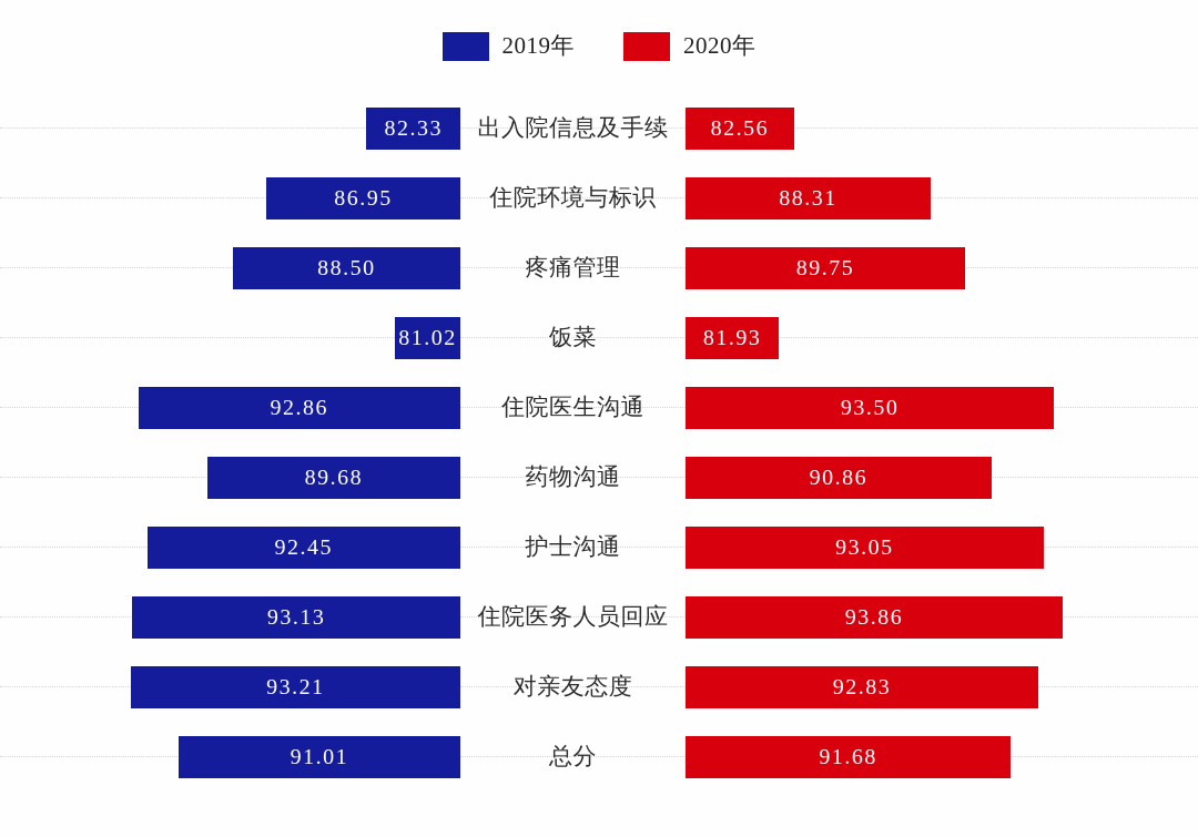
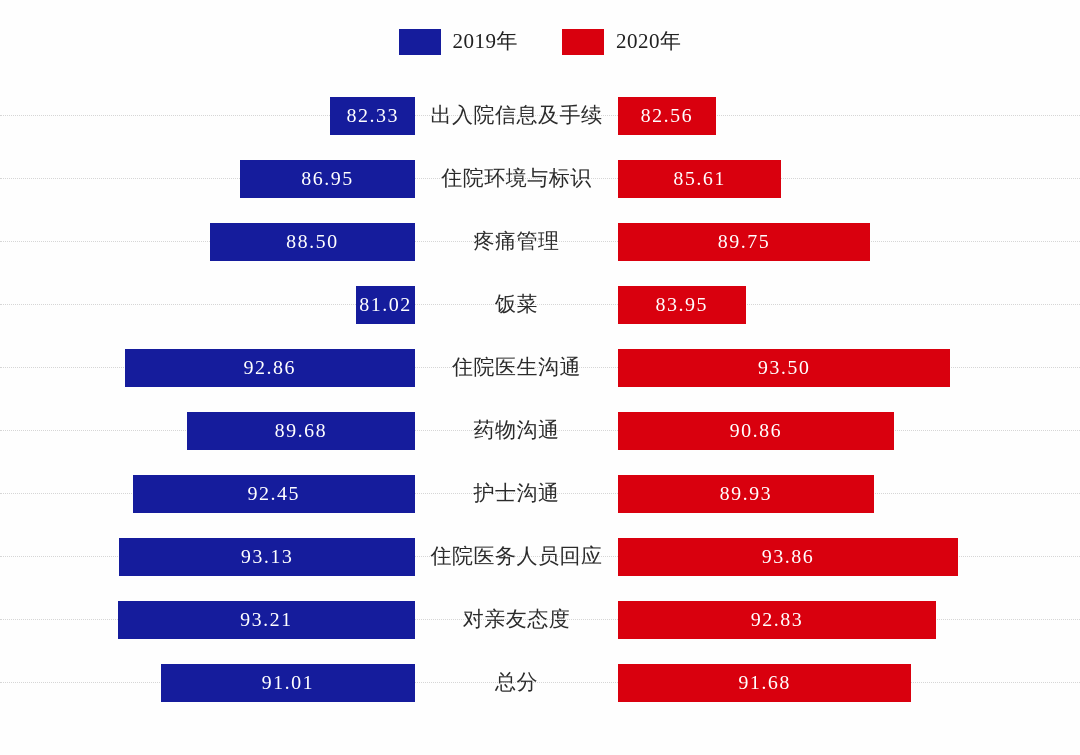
2020年/住院环境与标识: 88.31 -> 85.61
2020年/饭菜: 81.93 -> 83.95
2020年/护士沟通: 93.05 -> 89.93
